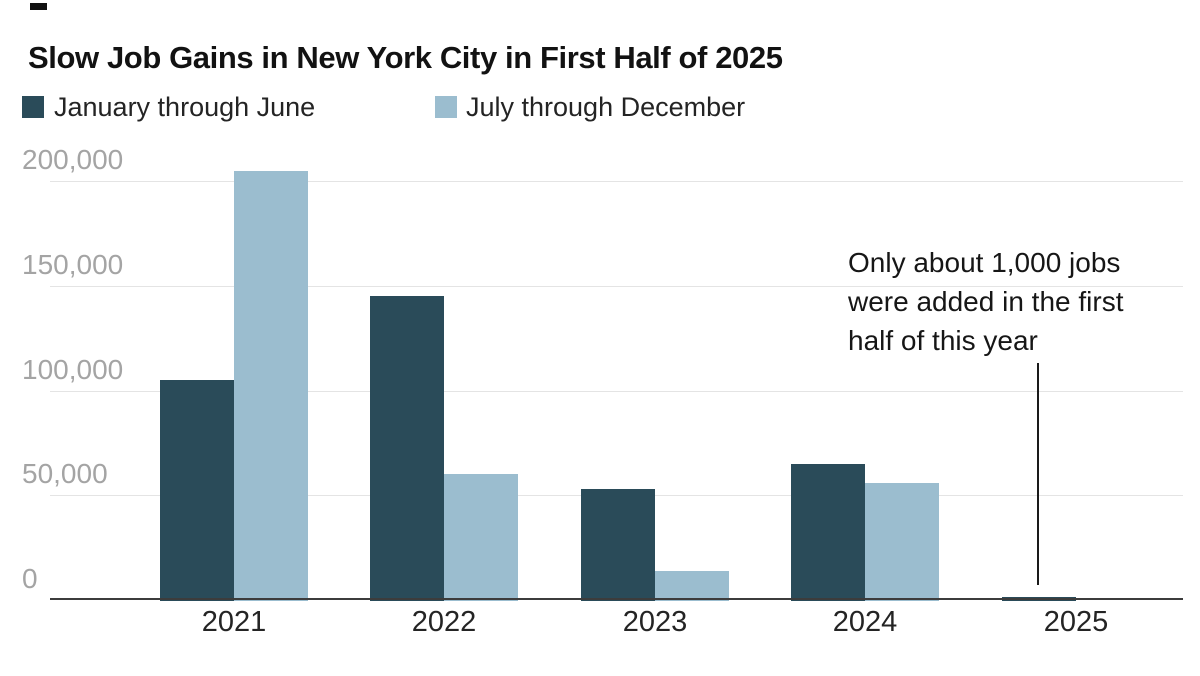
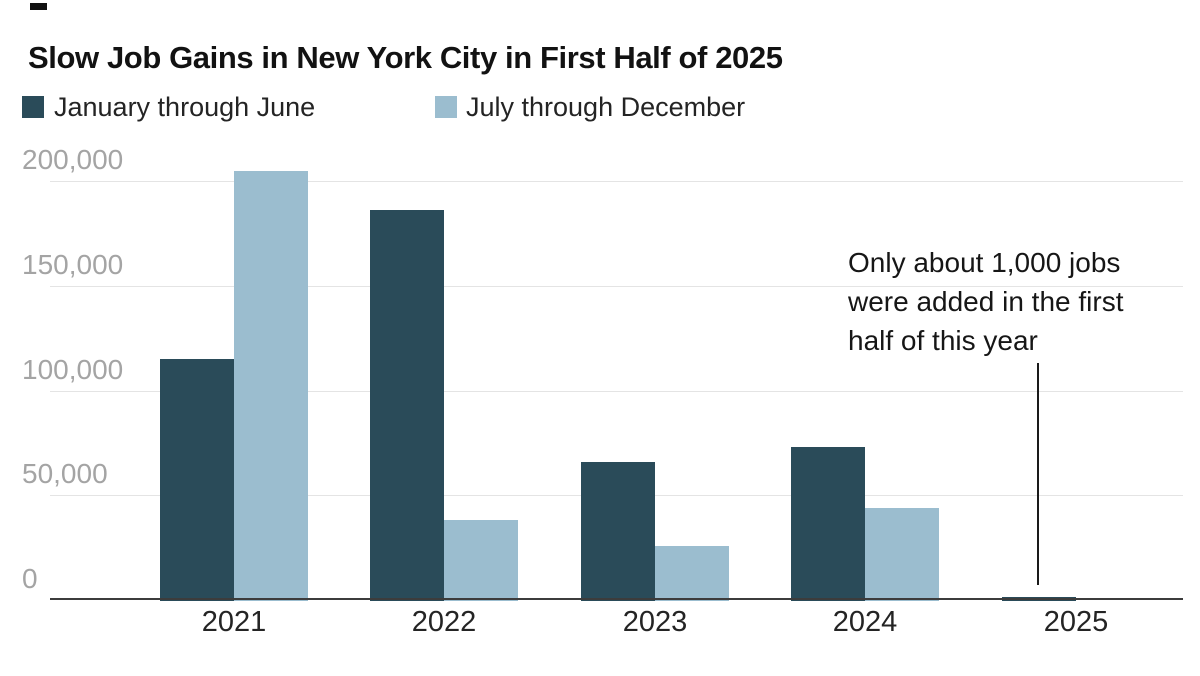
January through June/2021: 105000 -> 115000
January through June/2022: 145000 -> 186000
July through December/2022: 60000 -> 38000
January through June/2023: 53000 -> 66000
July through December/2023: 14000 -> 26000
January through June/2024: 65000 -> 73000
July through December/2024: 56000 -> 44000
